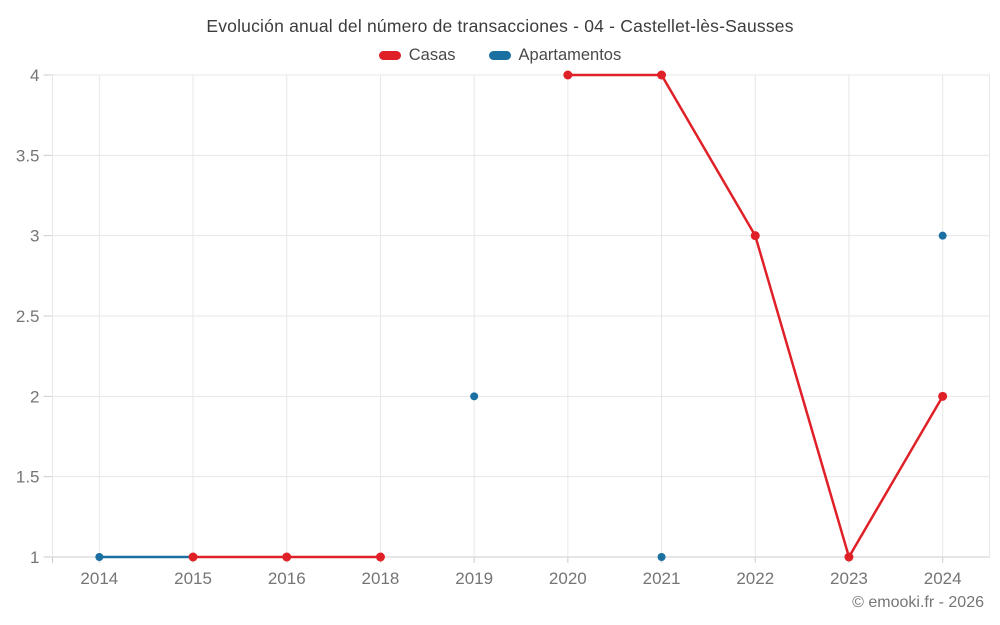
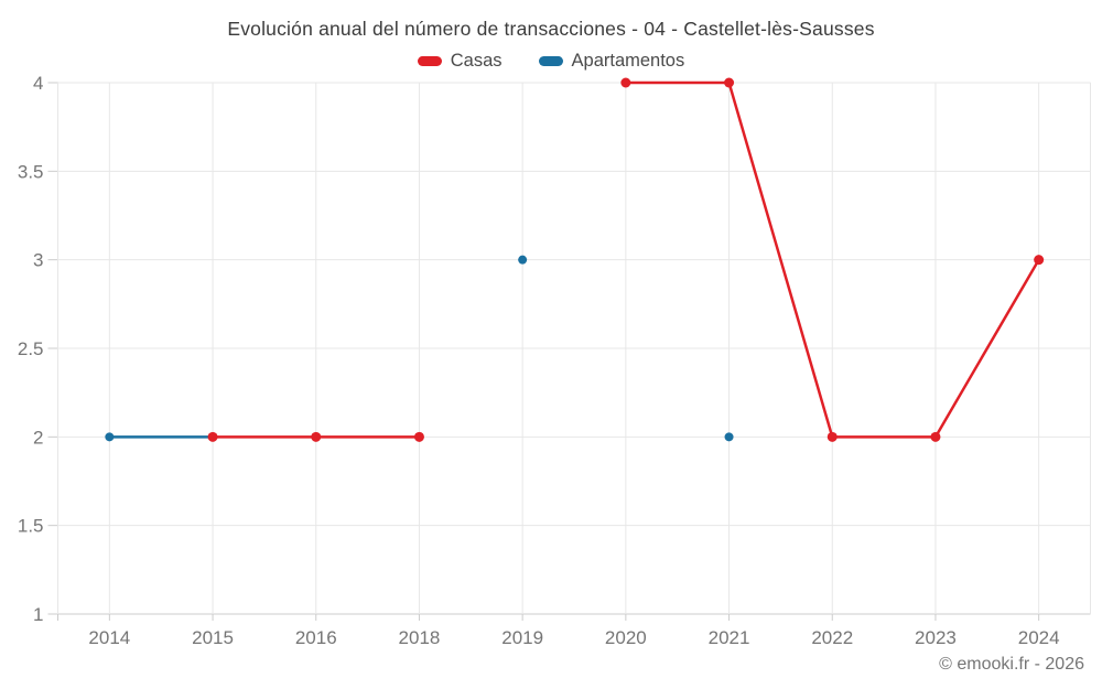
Apartamentos/2014: 1 -> 2
Casas/2015: 1 -> 2
Apartamentos/2015: 1 -> 2
Casas/2016: 1 -> 2
Casas/2018: 1 -> 2
Apartamentos/2019: 2 -> 3
Apartamentos/2021: 1 -> 2
Casas/2022: 3 -> 2
Casas/2023: 1 -> 2
Casas/2024: 2 -> 3
